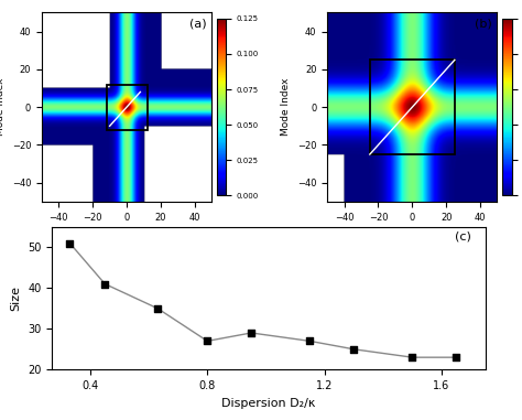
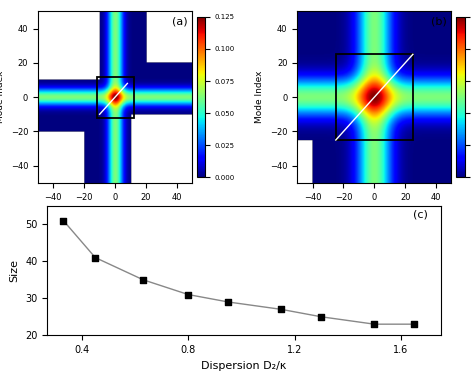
0.8: 27 -> 31
